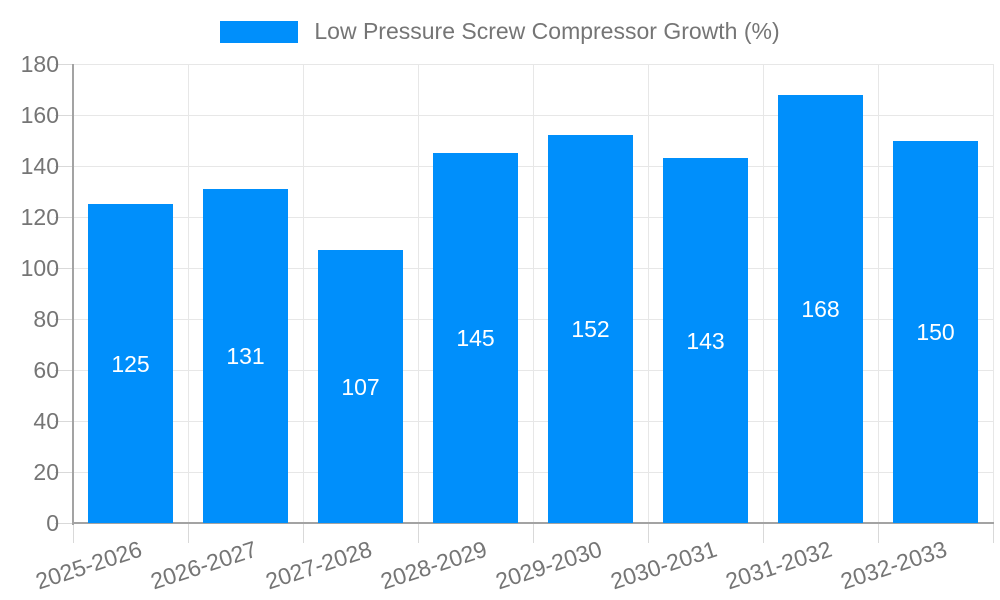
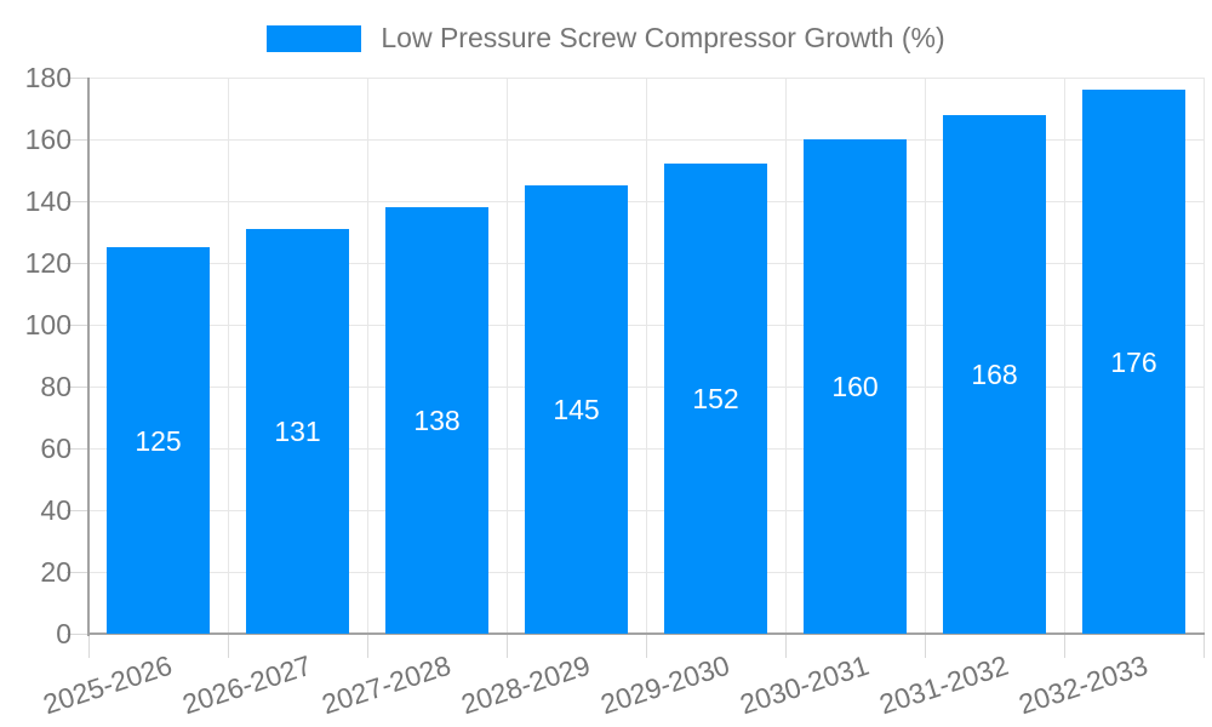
2027-2028: 107 -> 138
2030-2031: 143 -> 160
2032-2033: 150 -> 176
